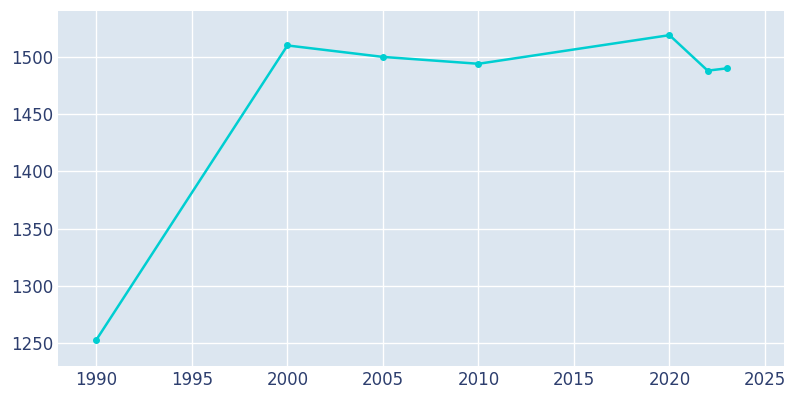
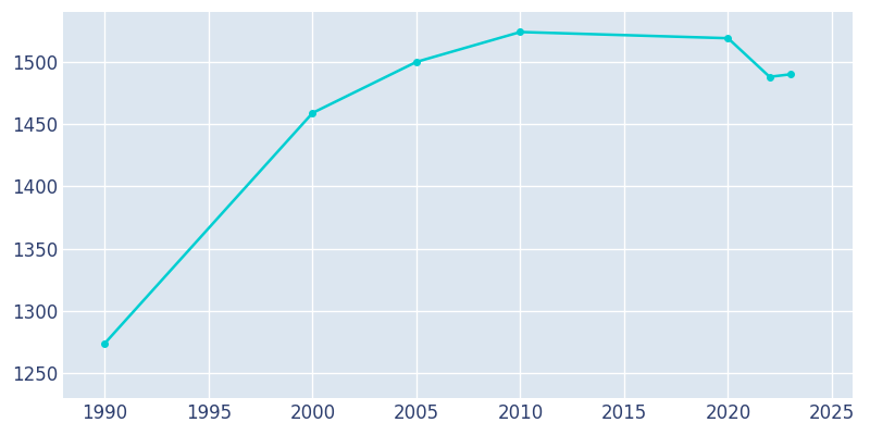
1990: 1253 -> 1274
2000: 1510 -> 1459
2010: 1494 -> 1524
